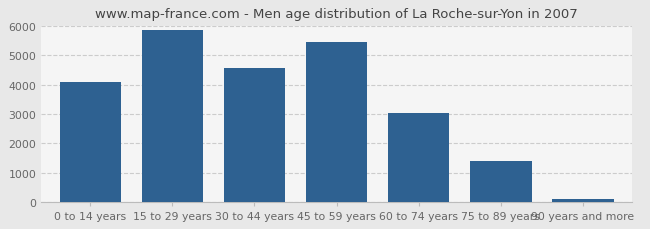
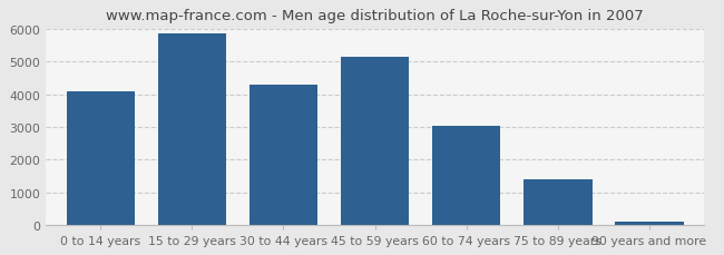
30 to 44 years: 4550 -> 4300
45 to 59 years: 5450 -> 5150
